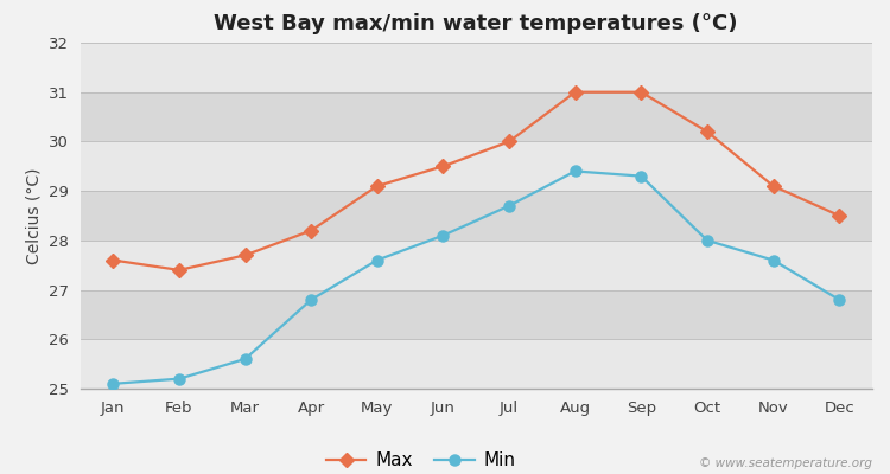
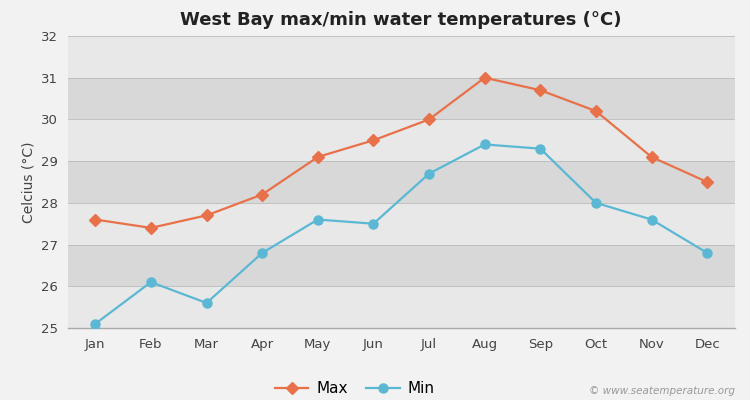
Min/Feb: 25.2 -> 26.1
Min/Jun: 28.1 -> 27.5
Max/Sep: 31.0 -> 30.7
